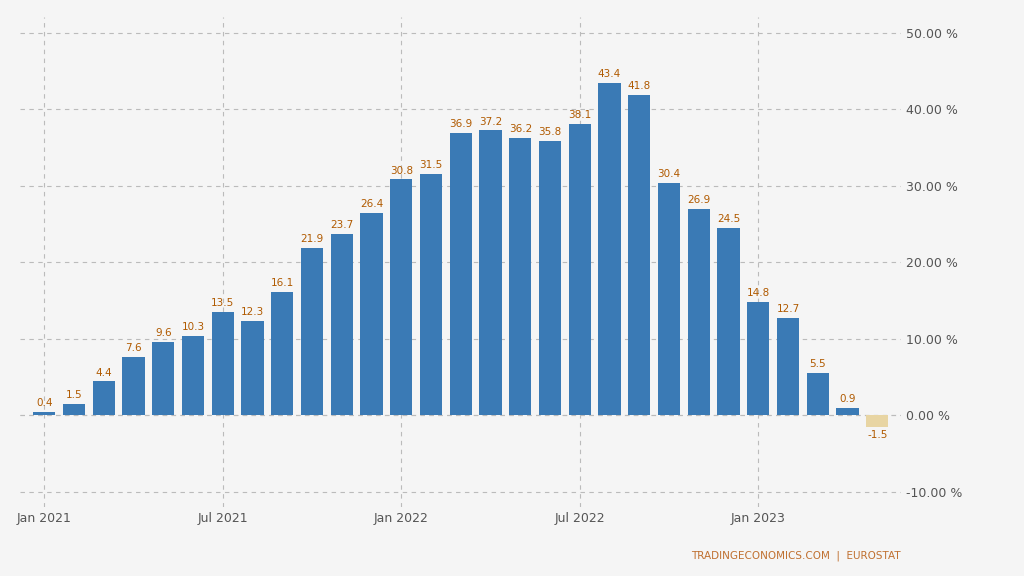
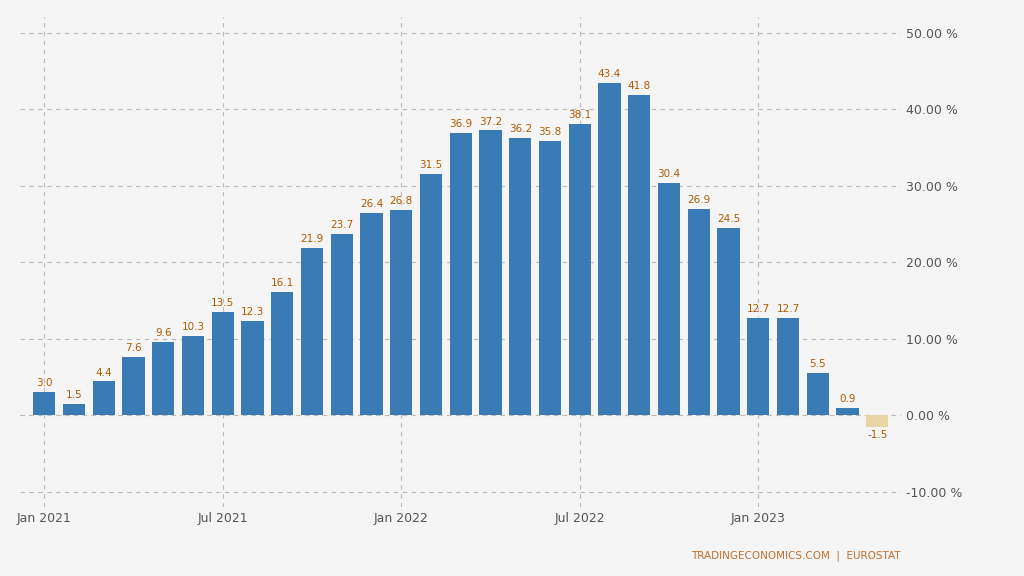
Jan 2021: 0.4 -> 3.0
Jan 2022: 30.8 -> 26.8
Jan 2023: 14.8 -> 12.7
